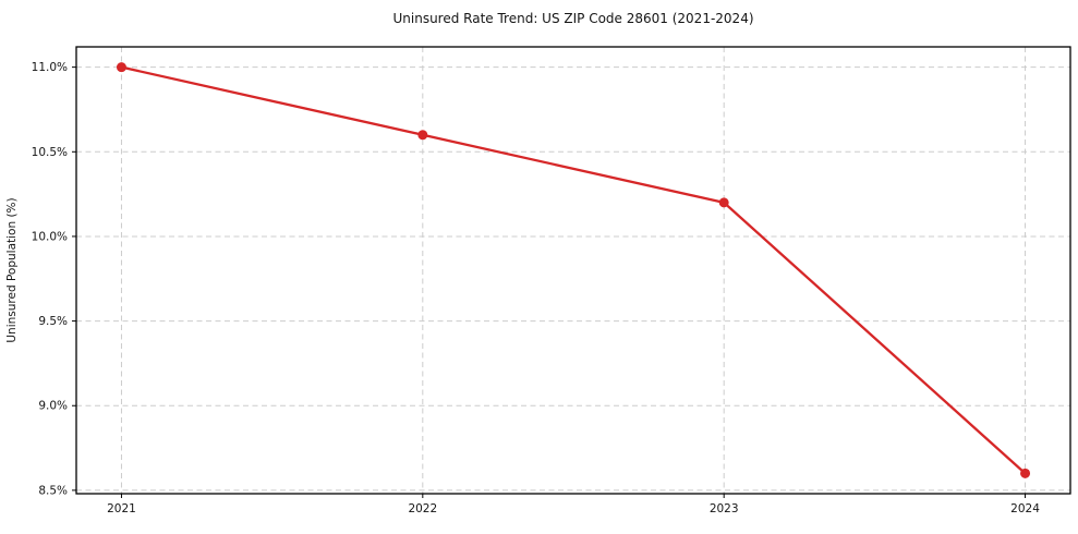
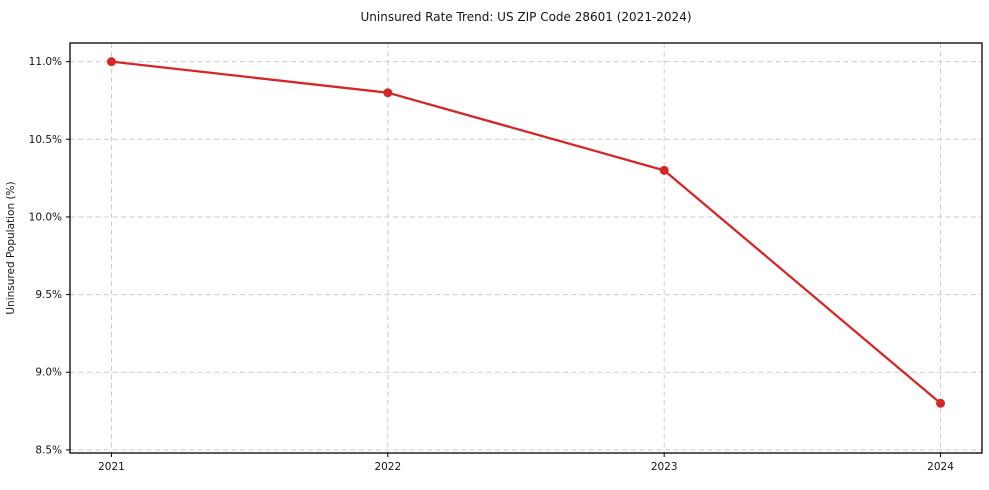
2022: 10.6% -> 10.8%
2023: 10.2% -> 10.3%
2024: 8.6% -> 8.8%
